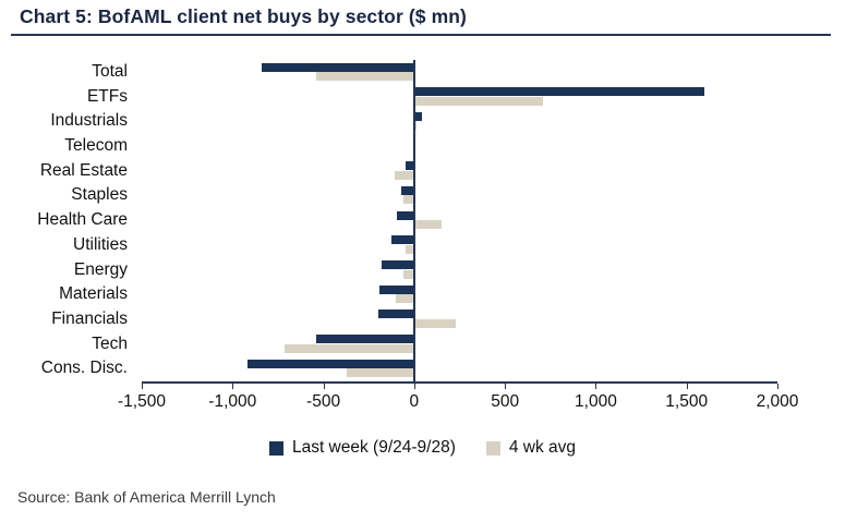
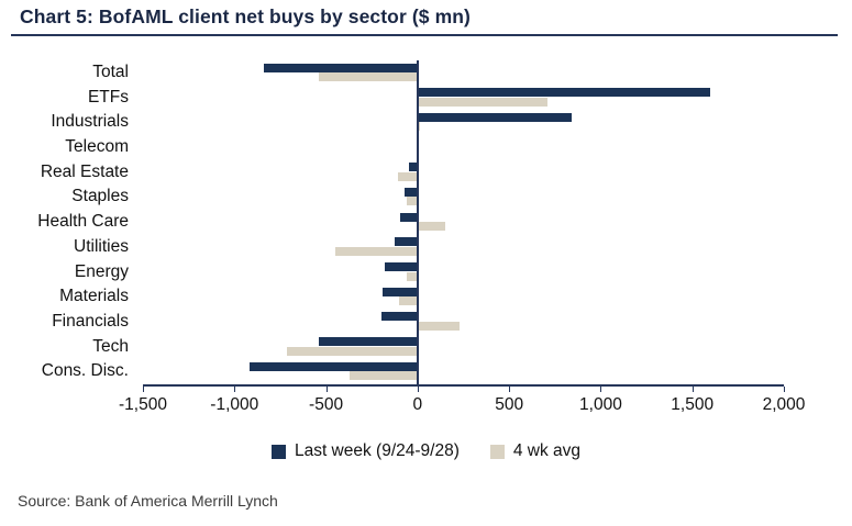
Last week (9/24-9/28)/Industrials: 40 -> 840
4 wk avg/Utilities: -40 -> -450
